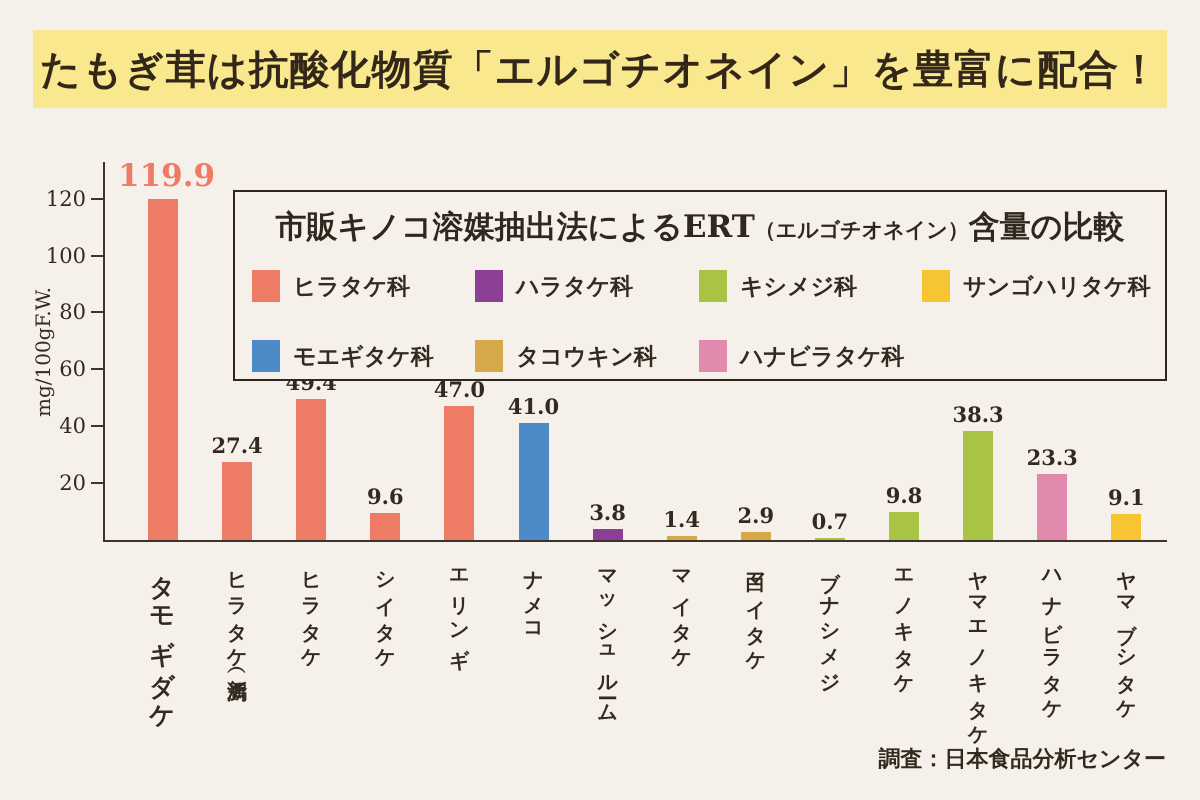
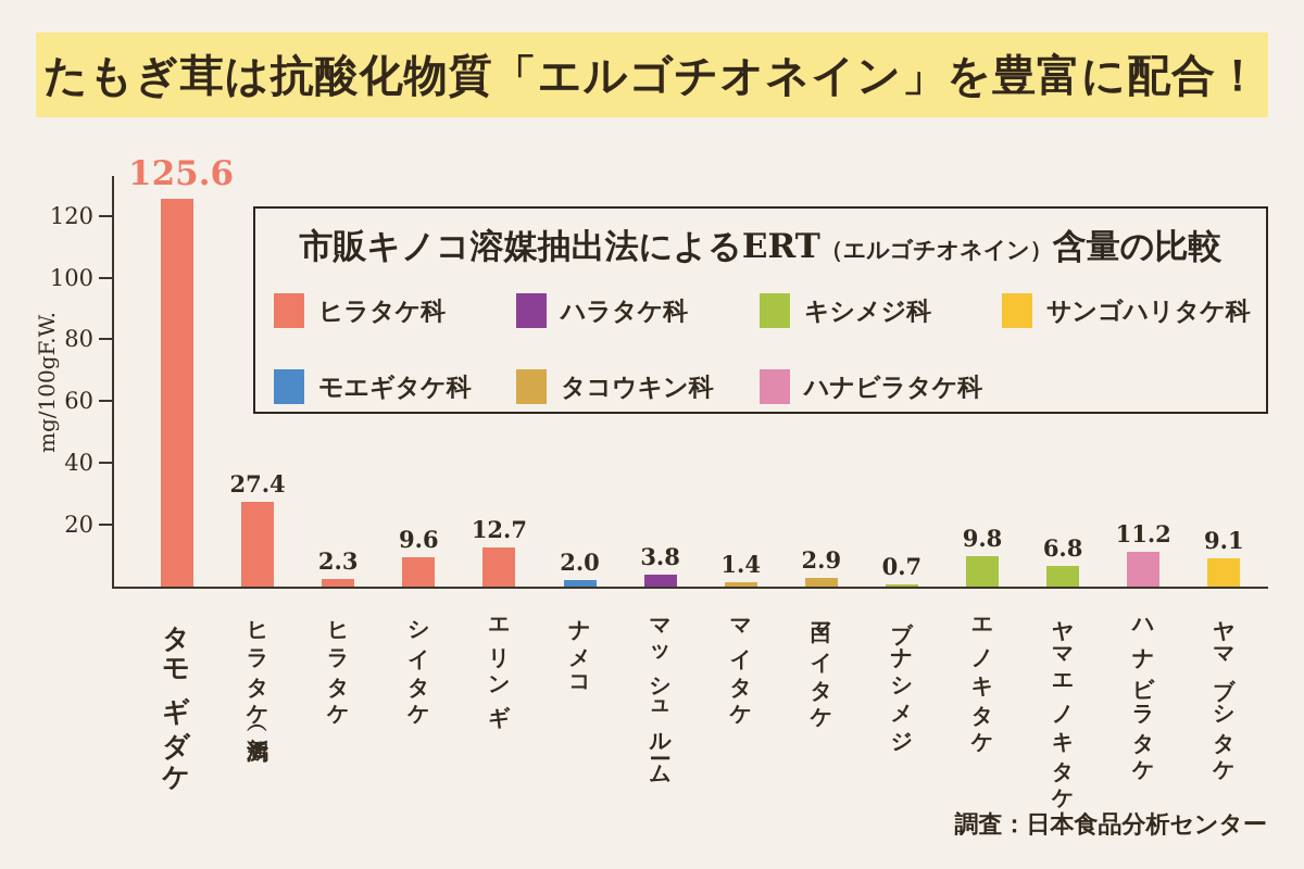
タモギダケ: 119.9 -> 125.6
ヒラタケ: 49.4 -> 2.3
エリンギ: 47.0 -> 12.7
ナメコ: 41.0 -> 2.0
ヤマエノキタケ: 38.3 -> 6.8
ハナビラタケ: 23.3 -> 11.2
